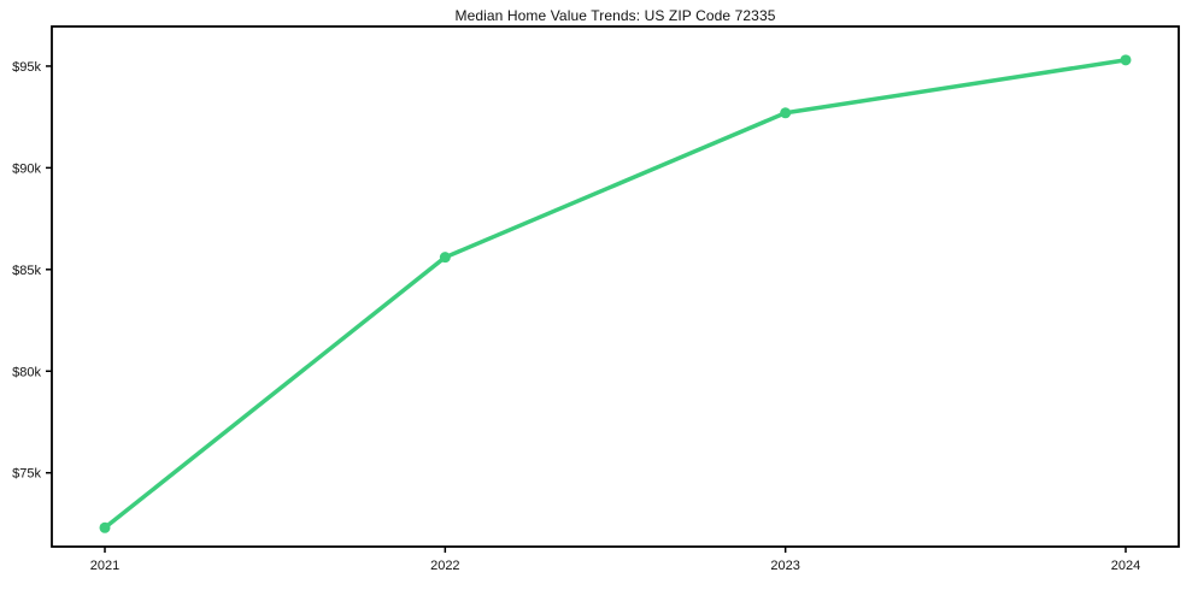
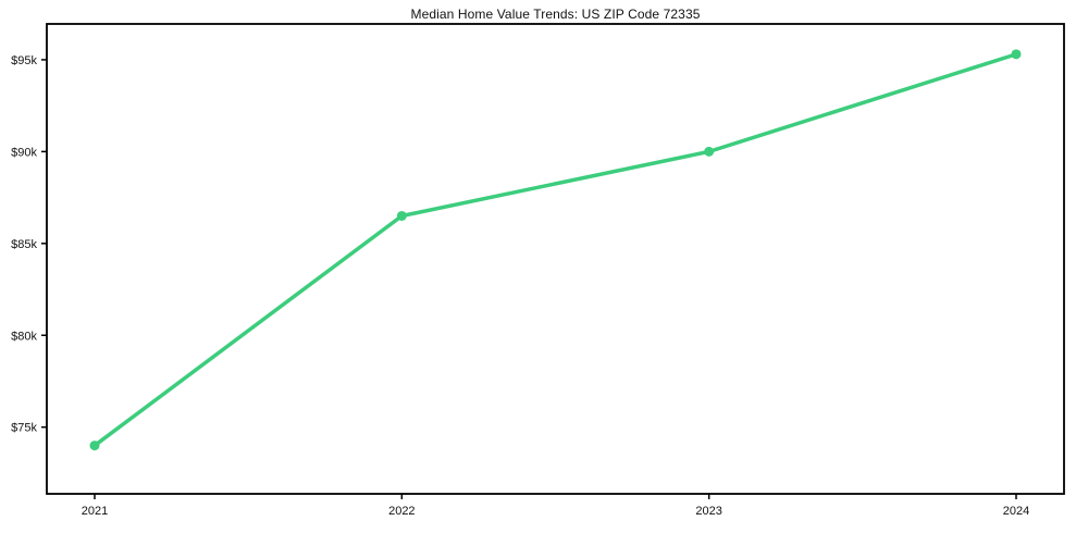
2021: $72.3k -> $74.0k
2022: $85.6k -> $86.5k
2023: $92.7k -> $90.0k
